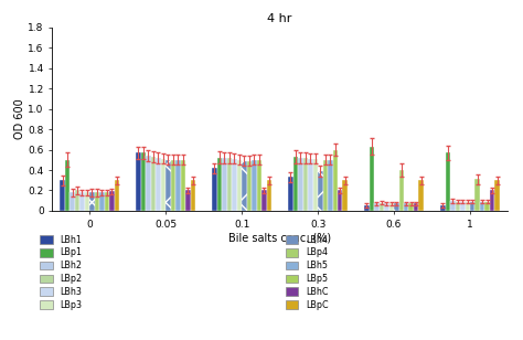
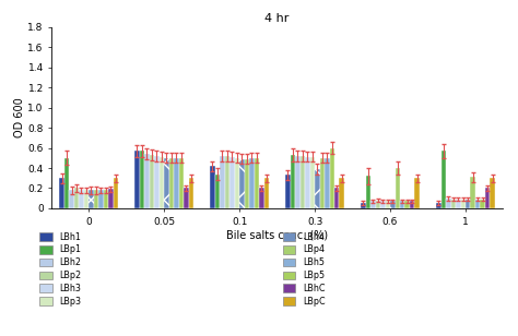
LBp1/0.1: 0.52 -> 0.34
LBp1/0.6: 0.63 -> 0.32
